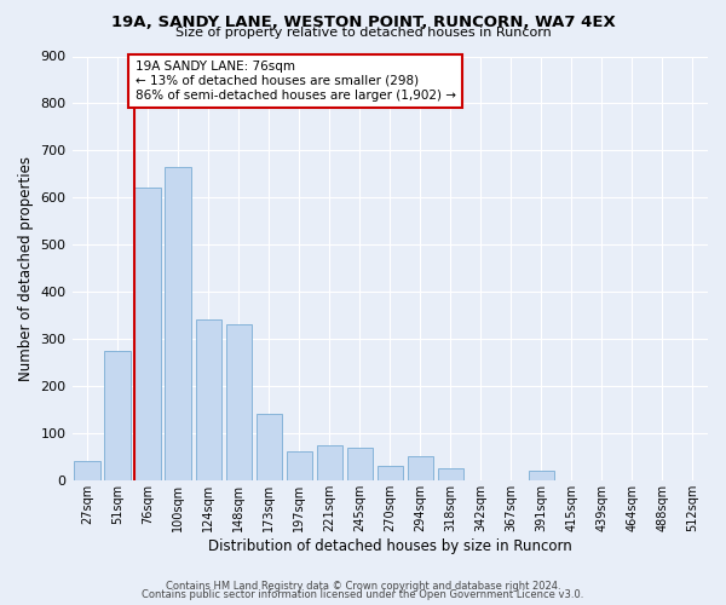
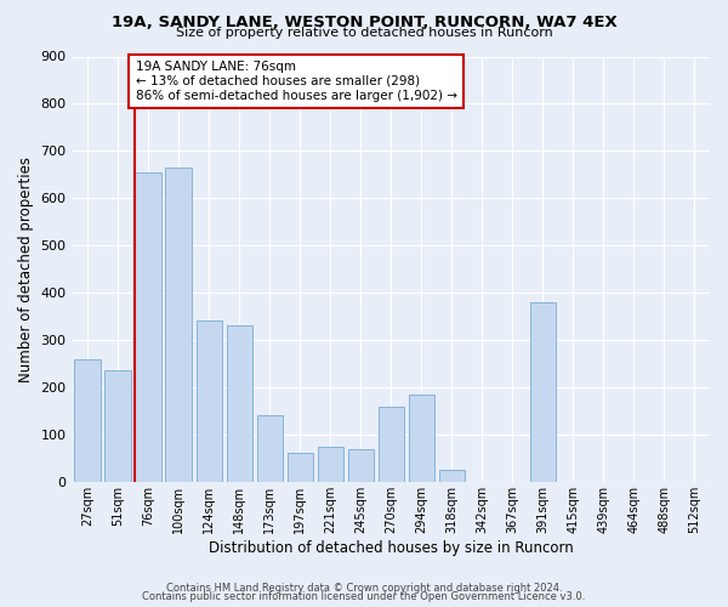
27sqm: 40 -> 260
51sqm: 275 -> 235
76sqm: 620 -> 655
270sqm: 30 -> 160
294sqm: 50 -> 185
391sqm: 20 -> 380
